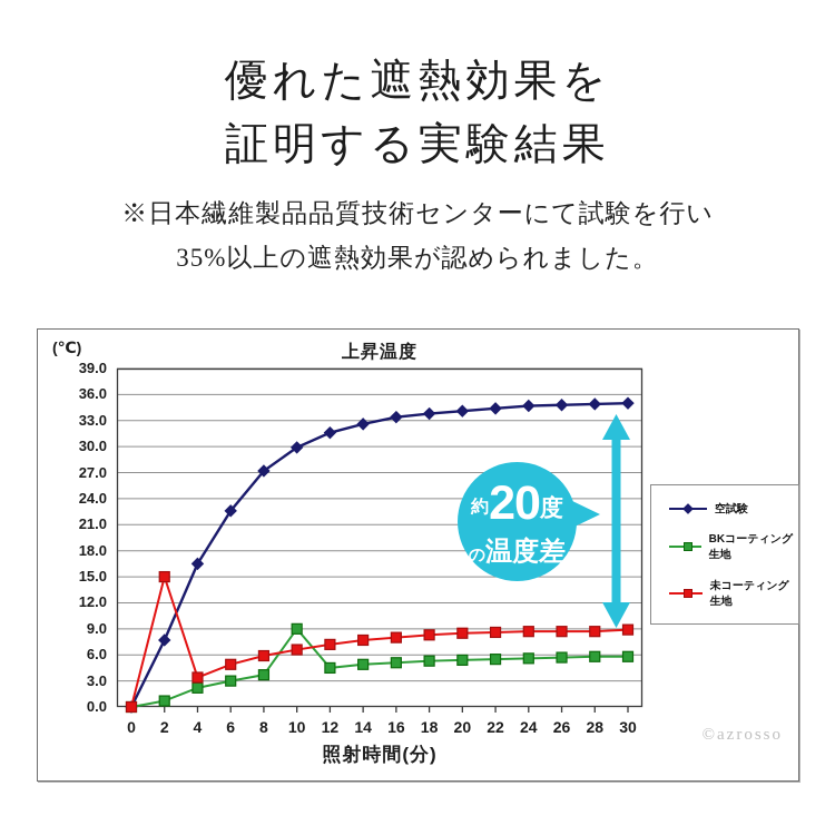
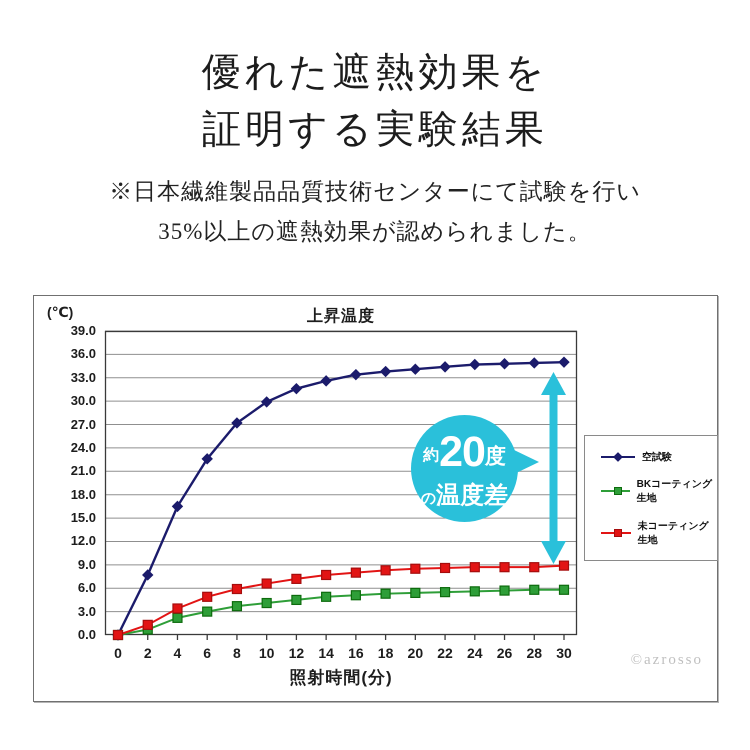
未コーティング生地/2: 15 -> 1
BKコーティング生地/10: 9 -> 4
